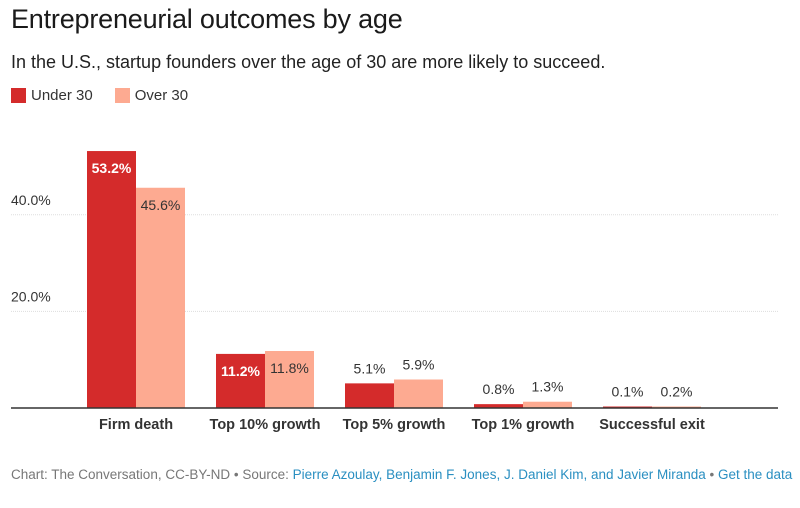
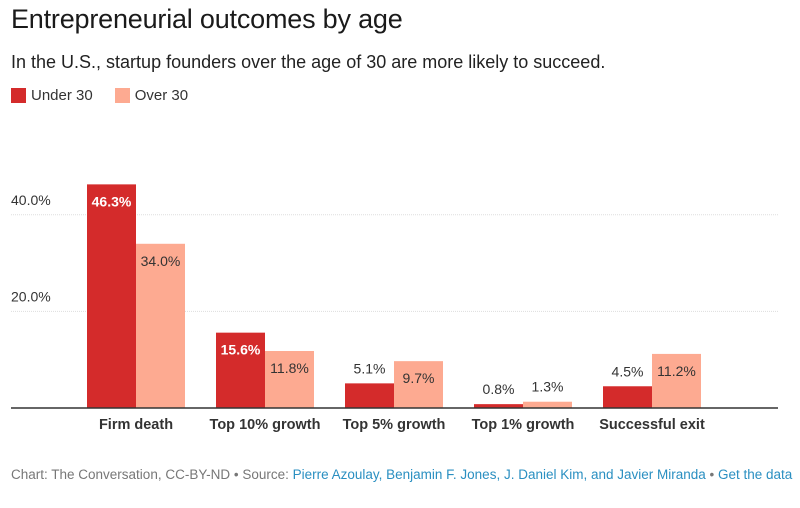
Under 30/Firm death: 53.2% -> 46.3%
Over 30/Firm death: 45.6% -> 34.0%
Under 30/Top 10% growth: 11.2% -> 15.6%
Over 30/Top 5% growth: 5.9% -> 9.7%
Under 30/Successful exit: 0.1% -> 4.5%
Over 30/Successful exit: 0.2% -> 11.2%
